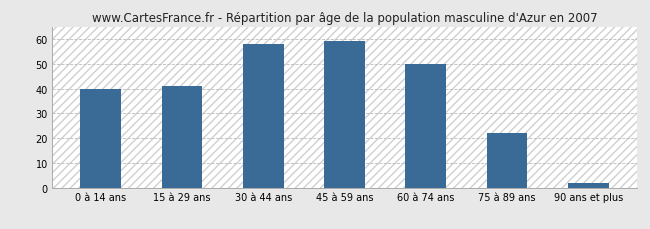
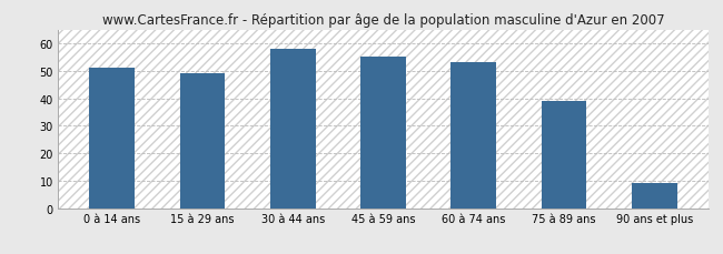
0 à 14 ans: 40 -> 51
15 à 29 ans: 41 -> 49
45 à 59 ans: 59 -> 55
60 à 74 ans: 50 -> 53
75 à 89 ans: 22 -> 39
90 ans et plus: 2 -> 9
